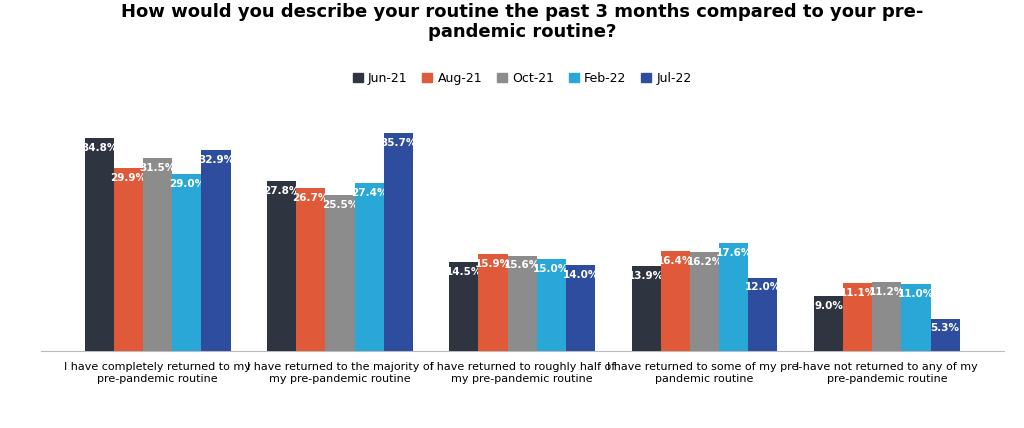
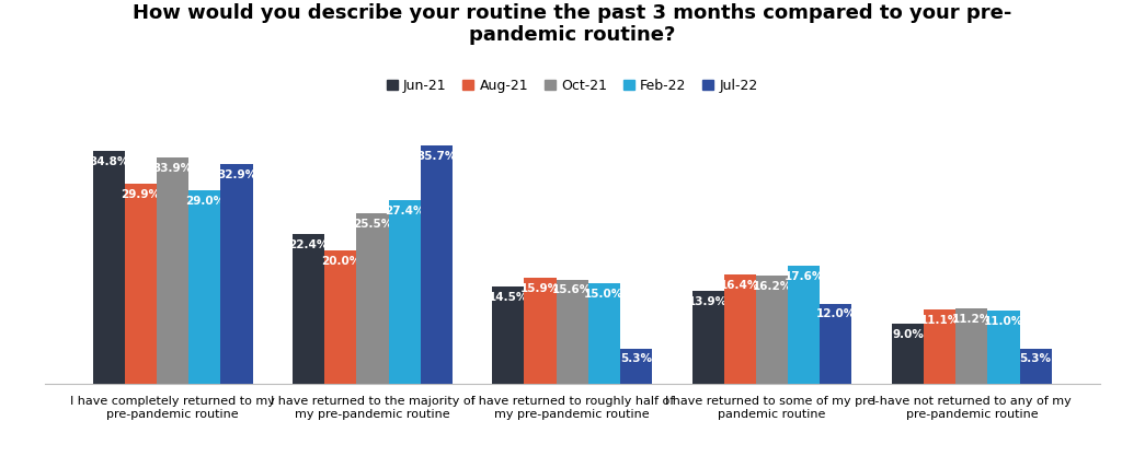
Oct-21/I have completely returned to my pre-pandemic routine: 31.5% -> 33.9%
Jun-21/I have returned to the majority of my pre-pandemic routine: 27.8% -> 22.4%
Aug-21/I have returned to the majority of my pre-pandemic routine: 26.7% -> 20.0%
Jul-22/I have returned to roughly half of my pre-pandemic routine: 14.0% -> 5.3%
